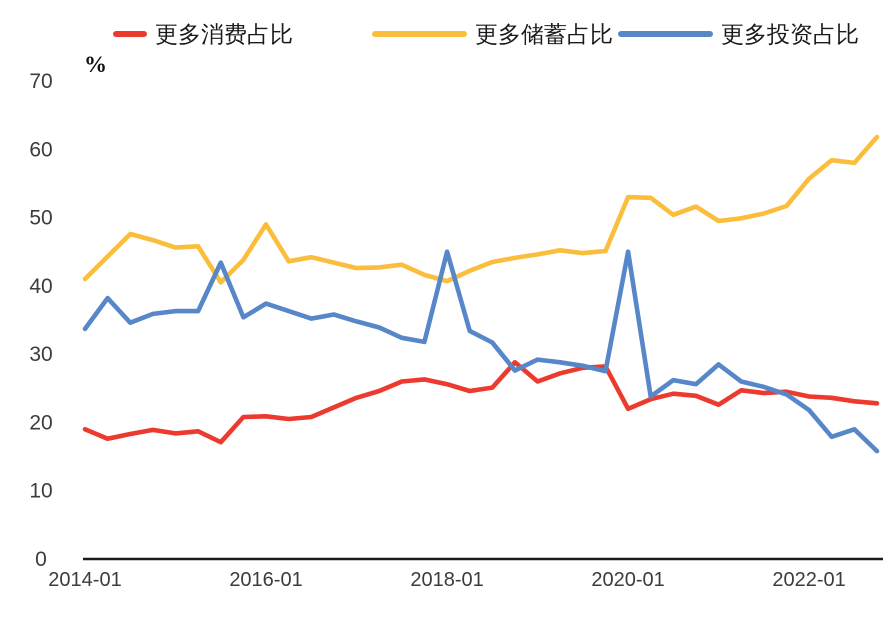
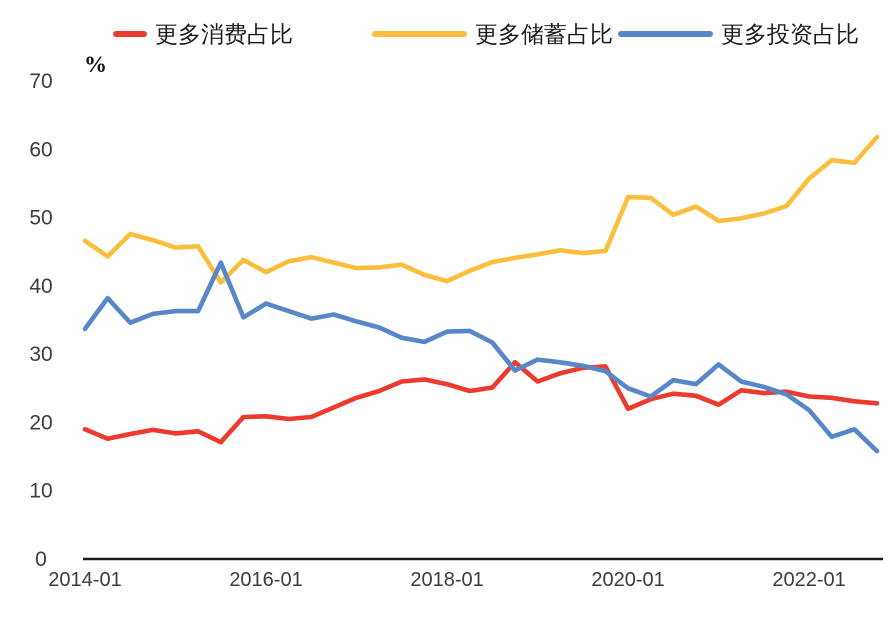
更多储蓄占比/2014-01: 41 -> 47
更多储蓄占比/2016-01: 49 -> 42
更多投资占比/2018-01: 45 -> 33
更多投资占比/2020-01: 45 -> 25
